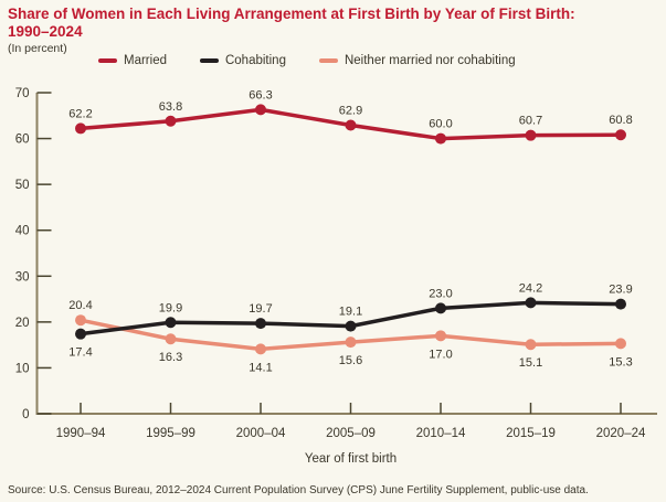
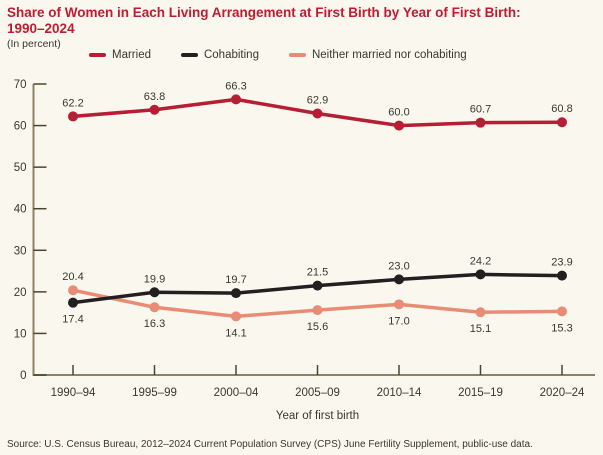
Cohabiting/2005–09: 19.1 -> 21.5
